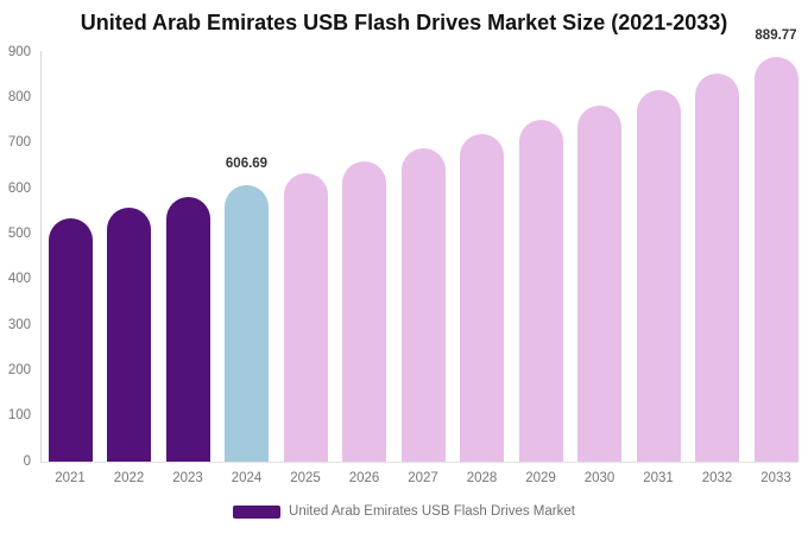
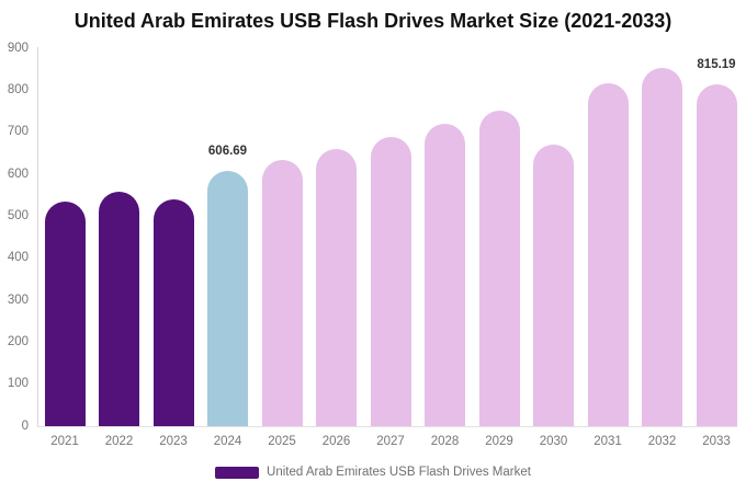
2023: 580 -> 540
2030: 780 -> 670
2033: 889.77 -> 815.19
